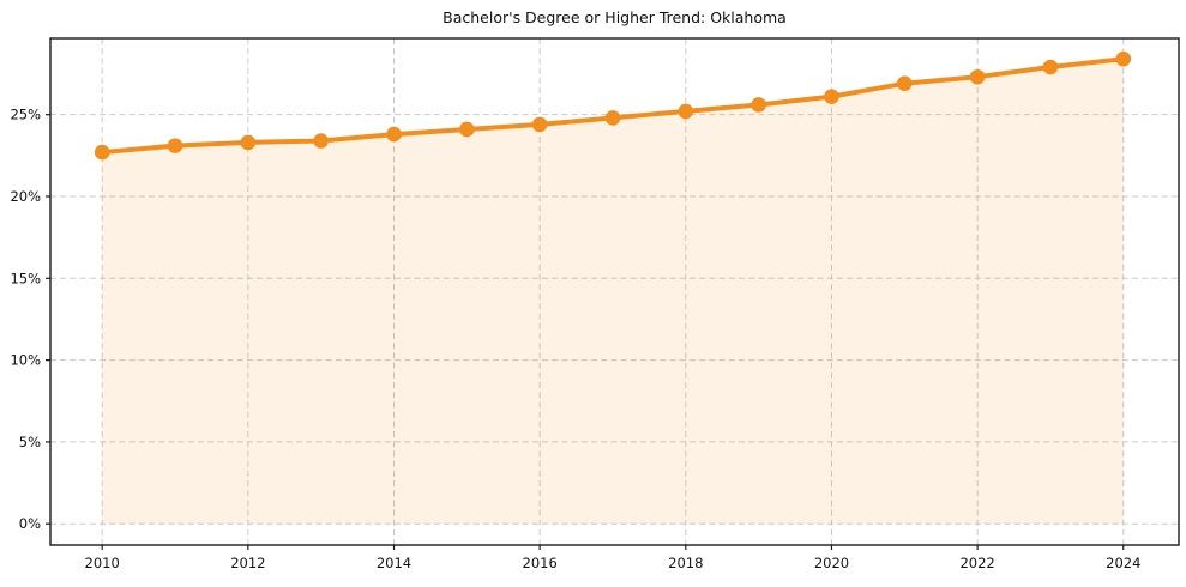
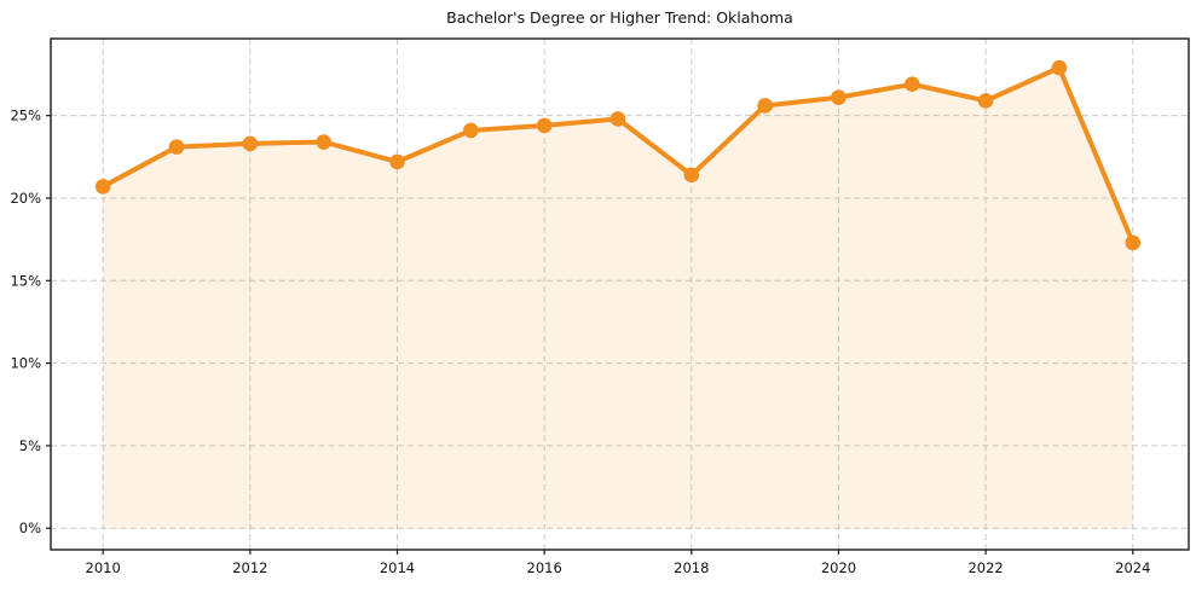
2010: 22.7% -> 20.7%
2014: 23.8% -> 22.2%
2018: 25.2% -> 21.4%
2022: 27.3% -> 25.9%
2024: 28.4% -> 17.3%
